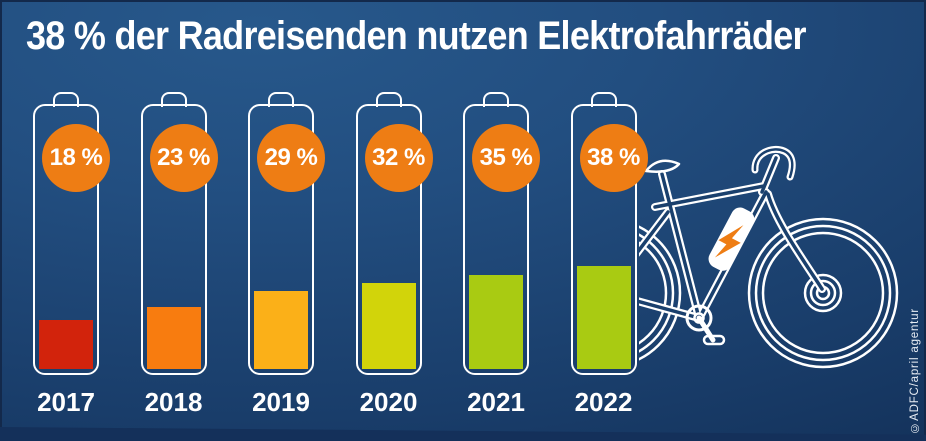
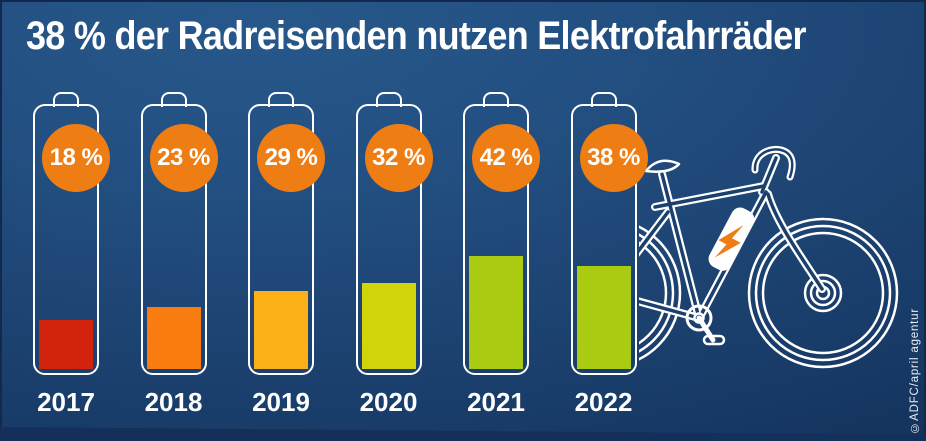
2021: 35 -> 42
